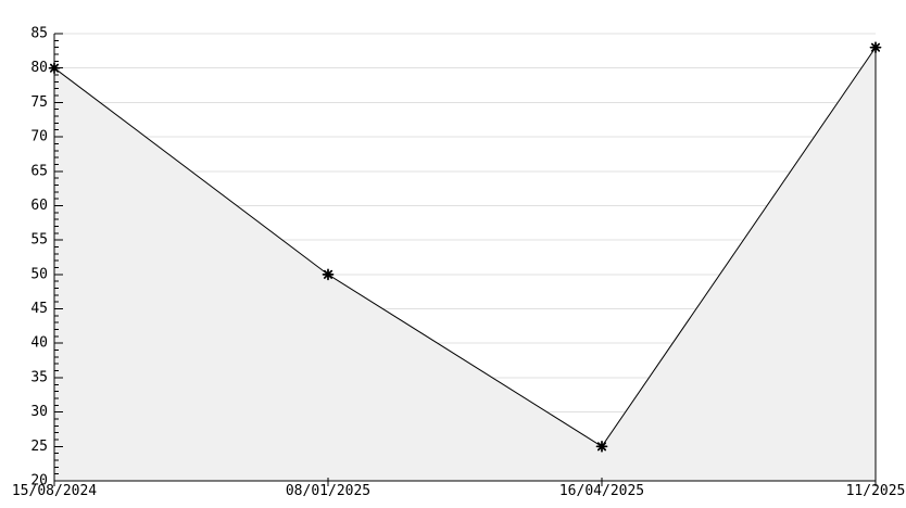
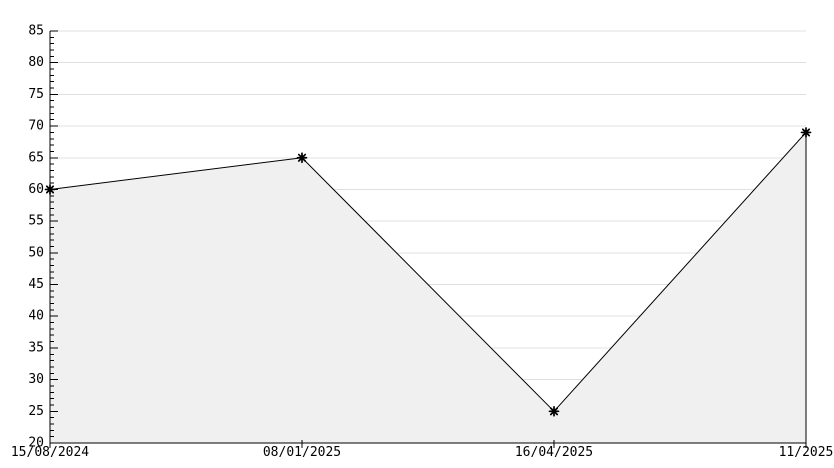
15/08/2024: 80 -> 60
08/01/2025: 50 -> 65
11/2025: 83 -> 69
